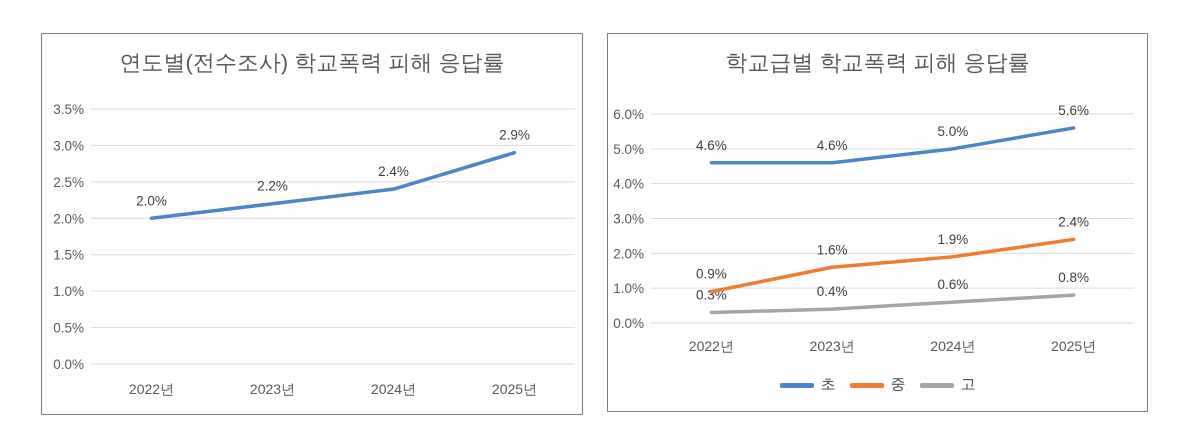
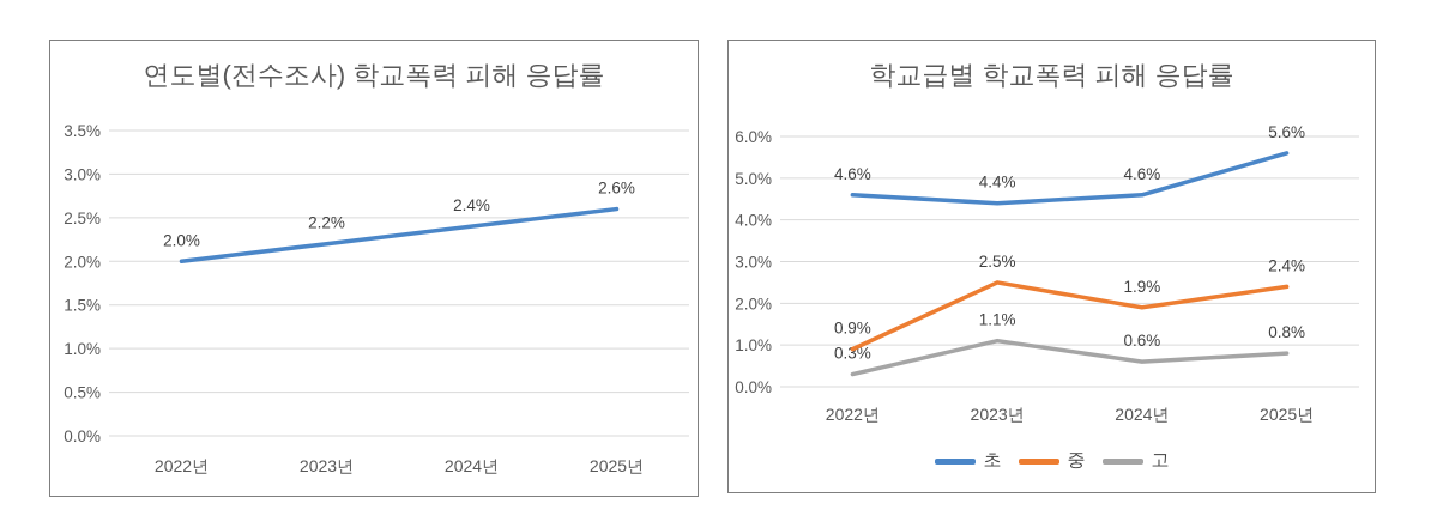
연도별(전수조사) 학교폭력 피해 응답률/2025년: 2.9% -> 2.6%
학교급별 학교폭력 피해 응답률/초/2023년: 4.6% -> 4.4%
학교급별 학교폭력 피해 응답률/중/2023년: 1.6% -> 2.5%
학교급별 학교폭력 피해 응답률/고/2023년: 0.4% -> 1.1%
학교급별 학교폭력 피해 응답률/초/2024년: 5.0% -> 4.6%
